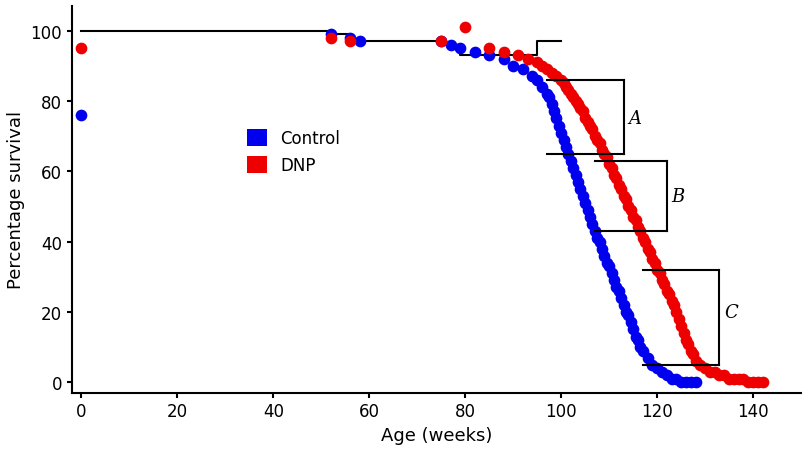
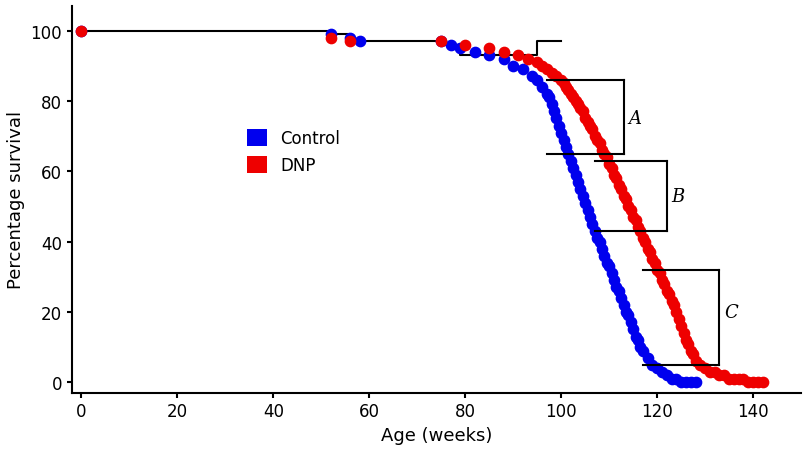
Control/0: 76 -> 100
DNP/0: 95 -> 100
DNP/80: 101 -> 96
